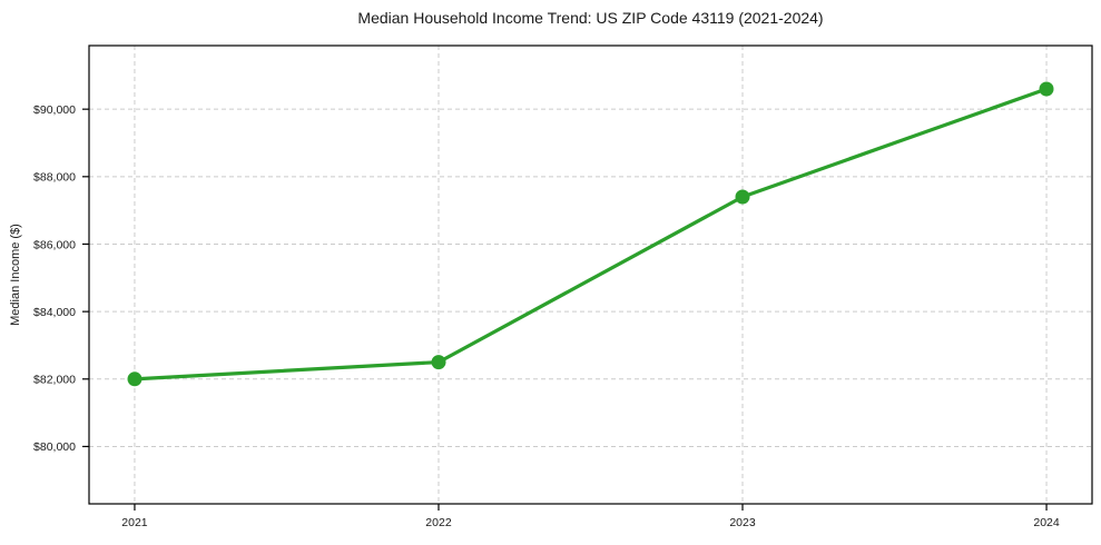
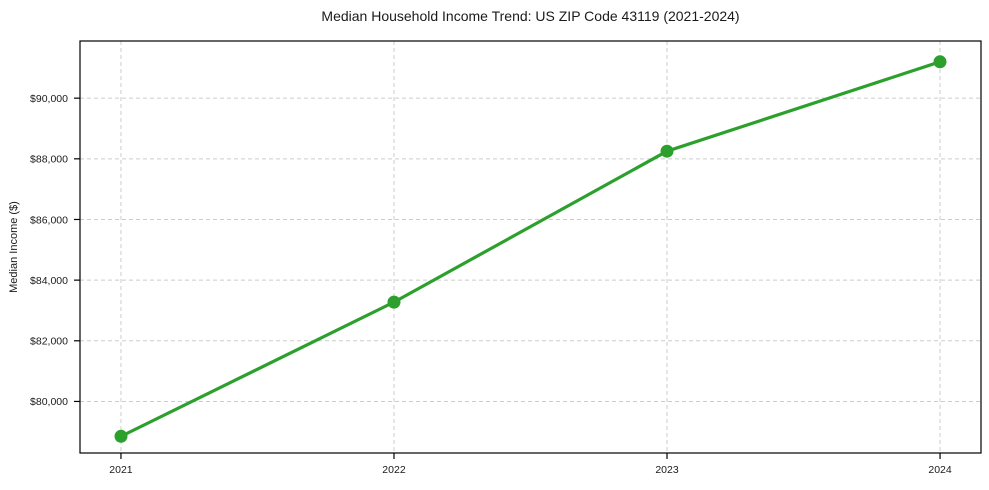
2021: $82000 -> $78800
2022: $82500 -> $83300
2023: $87400 -> $88200
2024: $90600 -> $91200
